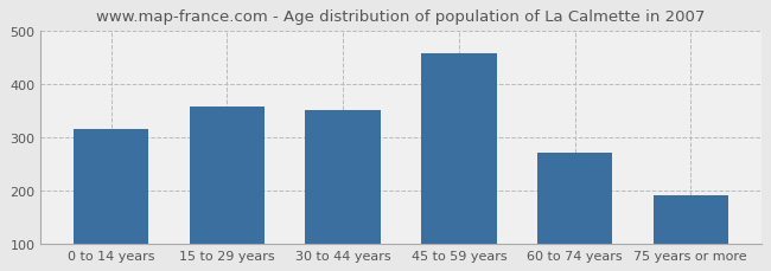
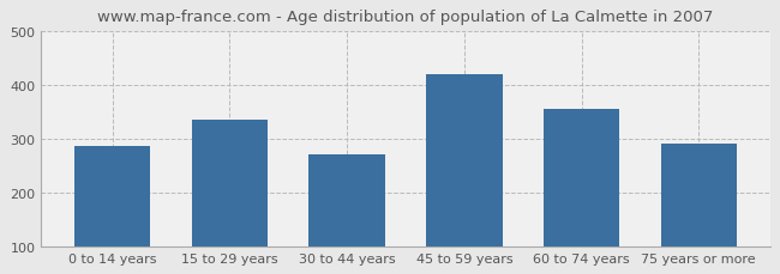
0 to 14 years: 315 -> 285
15 to 29 years: 358 -> 335
30 to 44 years: 350 -> 270
45 to 59 years: 458 -> 420
60 to 74 years: 270 -> 355
75 years or more: 190 -> 290
